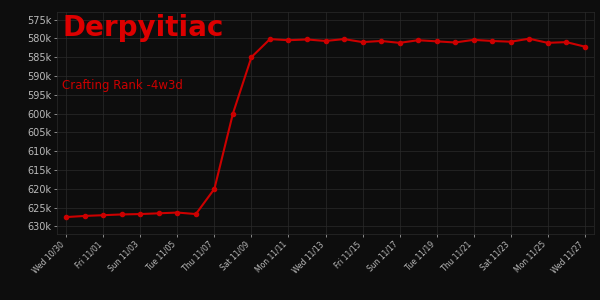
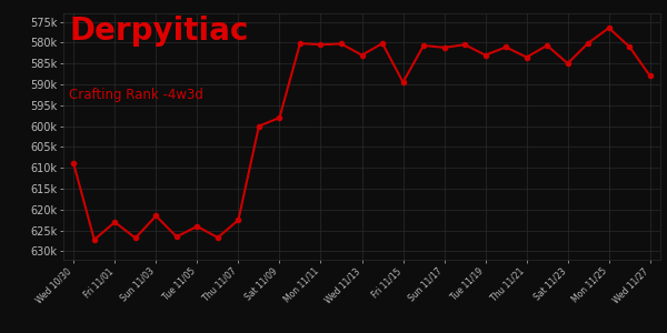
Wed 10/30: 627.5k -> 609.0k
Fri 11/01: 627.0k -> 623.0k
Sun 11/03: 626.7k -> 621.5k
Tue 11/05: 626.3k -> 624.0k
Thu 11/07: 620.0k -> 622.5k
Sat 11/09: 585.0k -> 598.0k
Wed 11/13: 580.7k -> 583.0k
Fri 11/15: 581.0k -> 589.5k
Tue 11/19: 580.8k -> 583.0k
Thu 11/21: 580.4k -> 583.5k
Sat 11/23: 580.9k -> 585.0k
Mon 11/25: 581.2k -> 576.5k
Wed 11/27: 582.2k -> 588.0k
